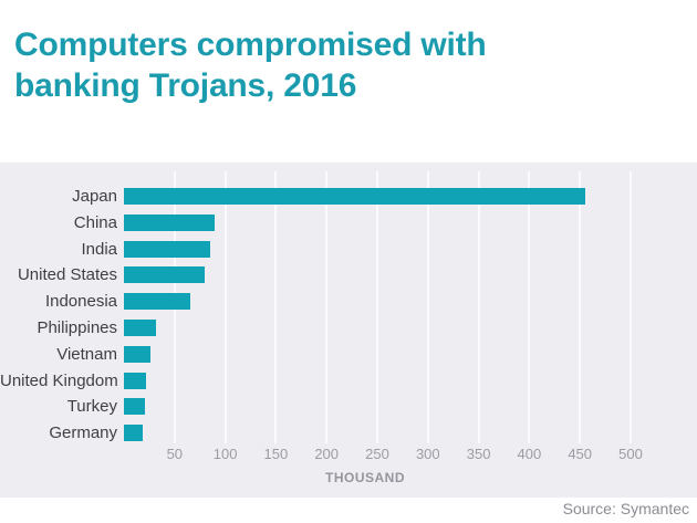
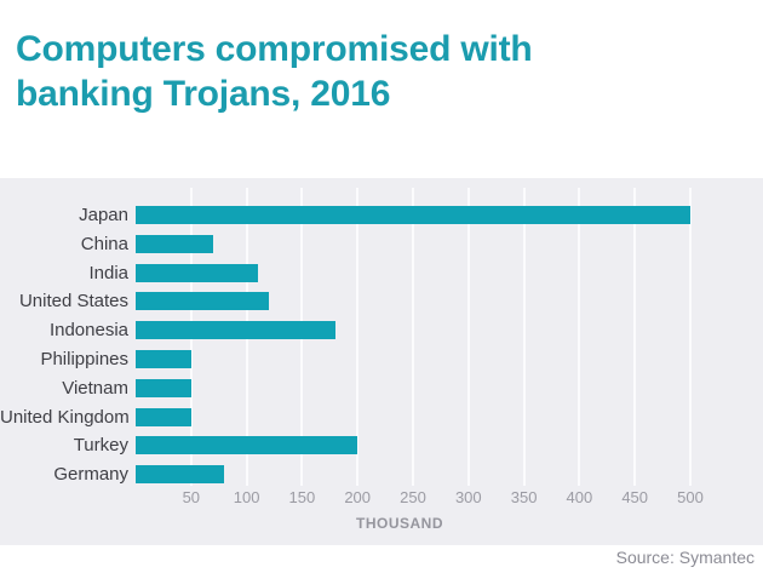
Japan: 460 -> 500
China: 90 -> 70
India: 80 -> 110
United States: 80 -> 120
Indonesia: 60 -> 180
Philippines: 30 -> 50
Vietnam: 30 -> 50
United Kingdom: 20 -> 50
Turkey: 20 -> 200
Germany: 20 -> 80
